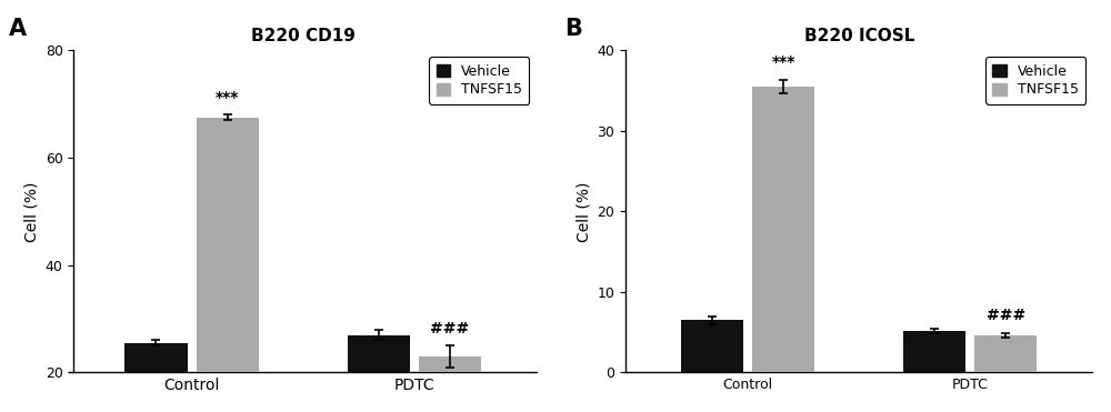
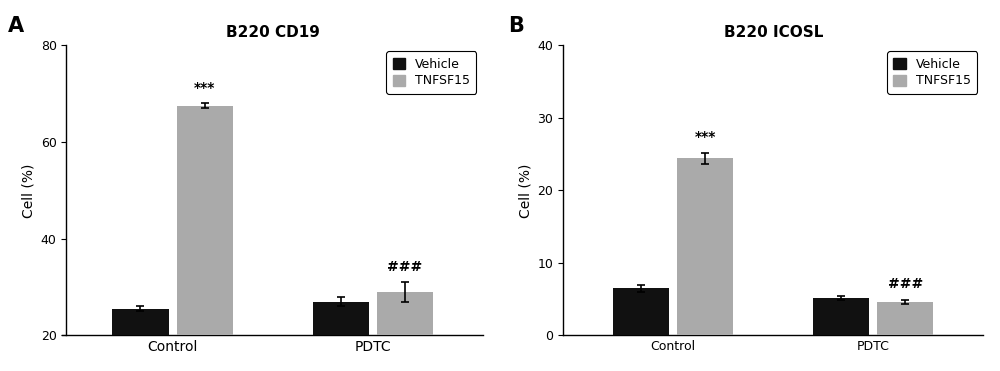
B220 CD19/TNFSF15/PDTC: 23.0 -> 29.0
B220 ICOSL/TNFSF15/Control: 35.5 -> 24.4
